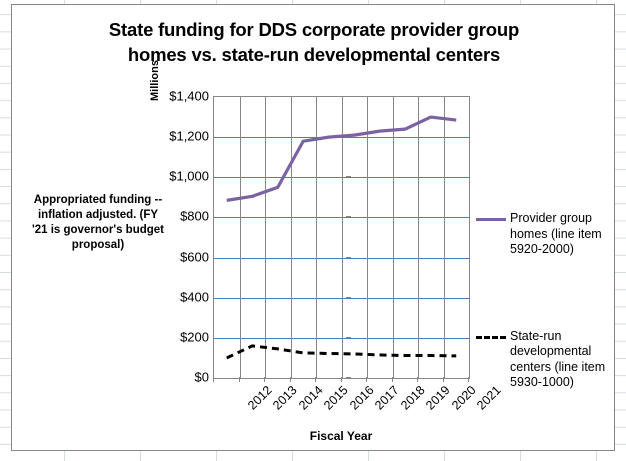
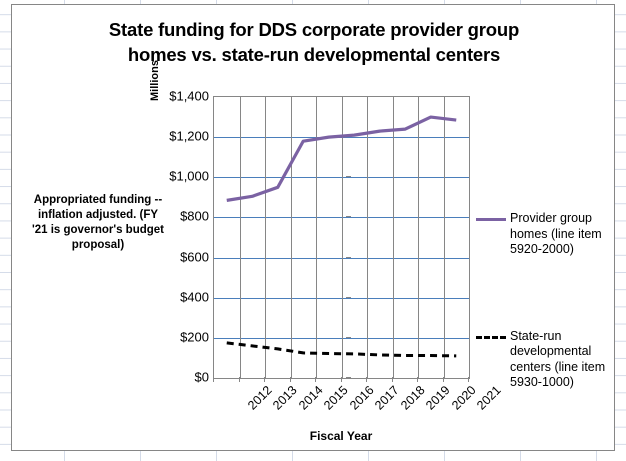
State-run developmental centers (line item 5930-1000)/2012: $100 -> $180
